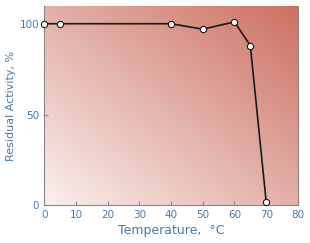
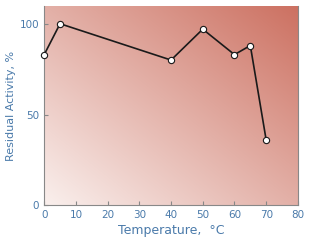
0: 100 -> 83
40: 100 -> 80
60: 101 -> 83
70: 2 -> 36
